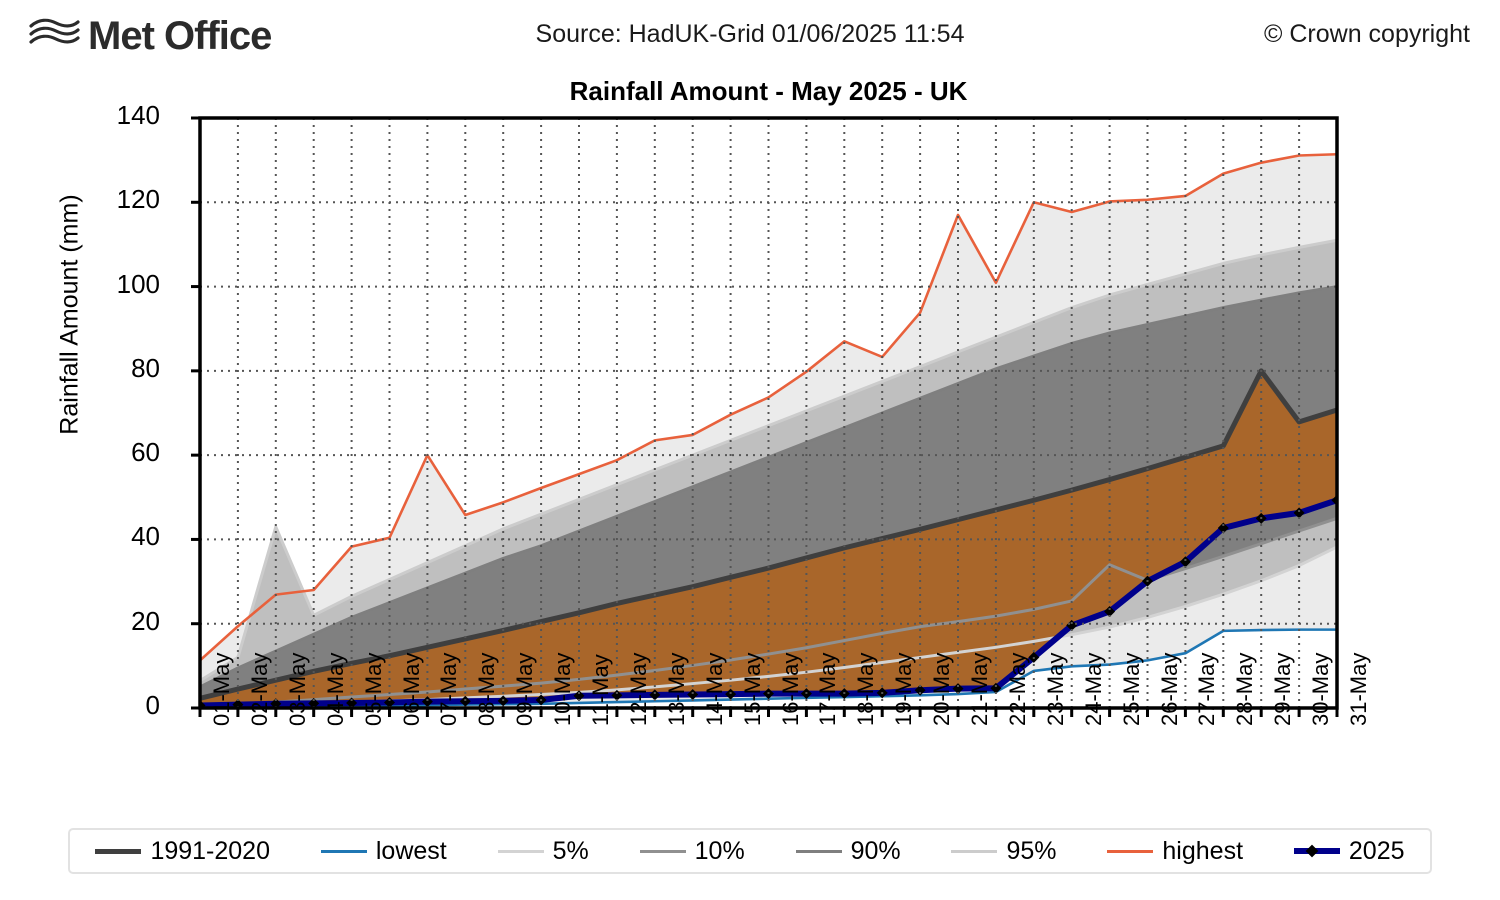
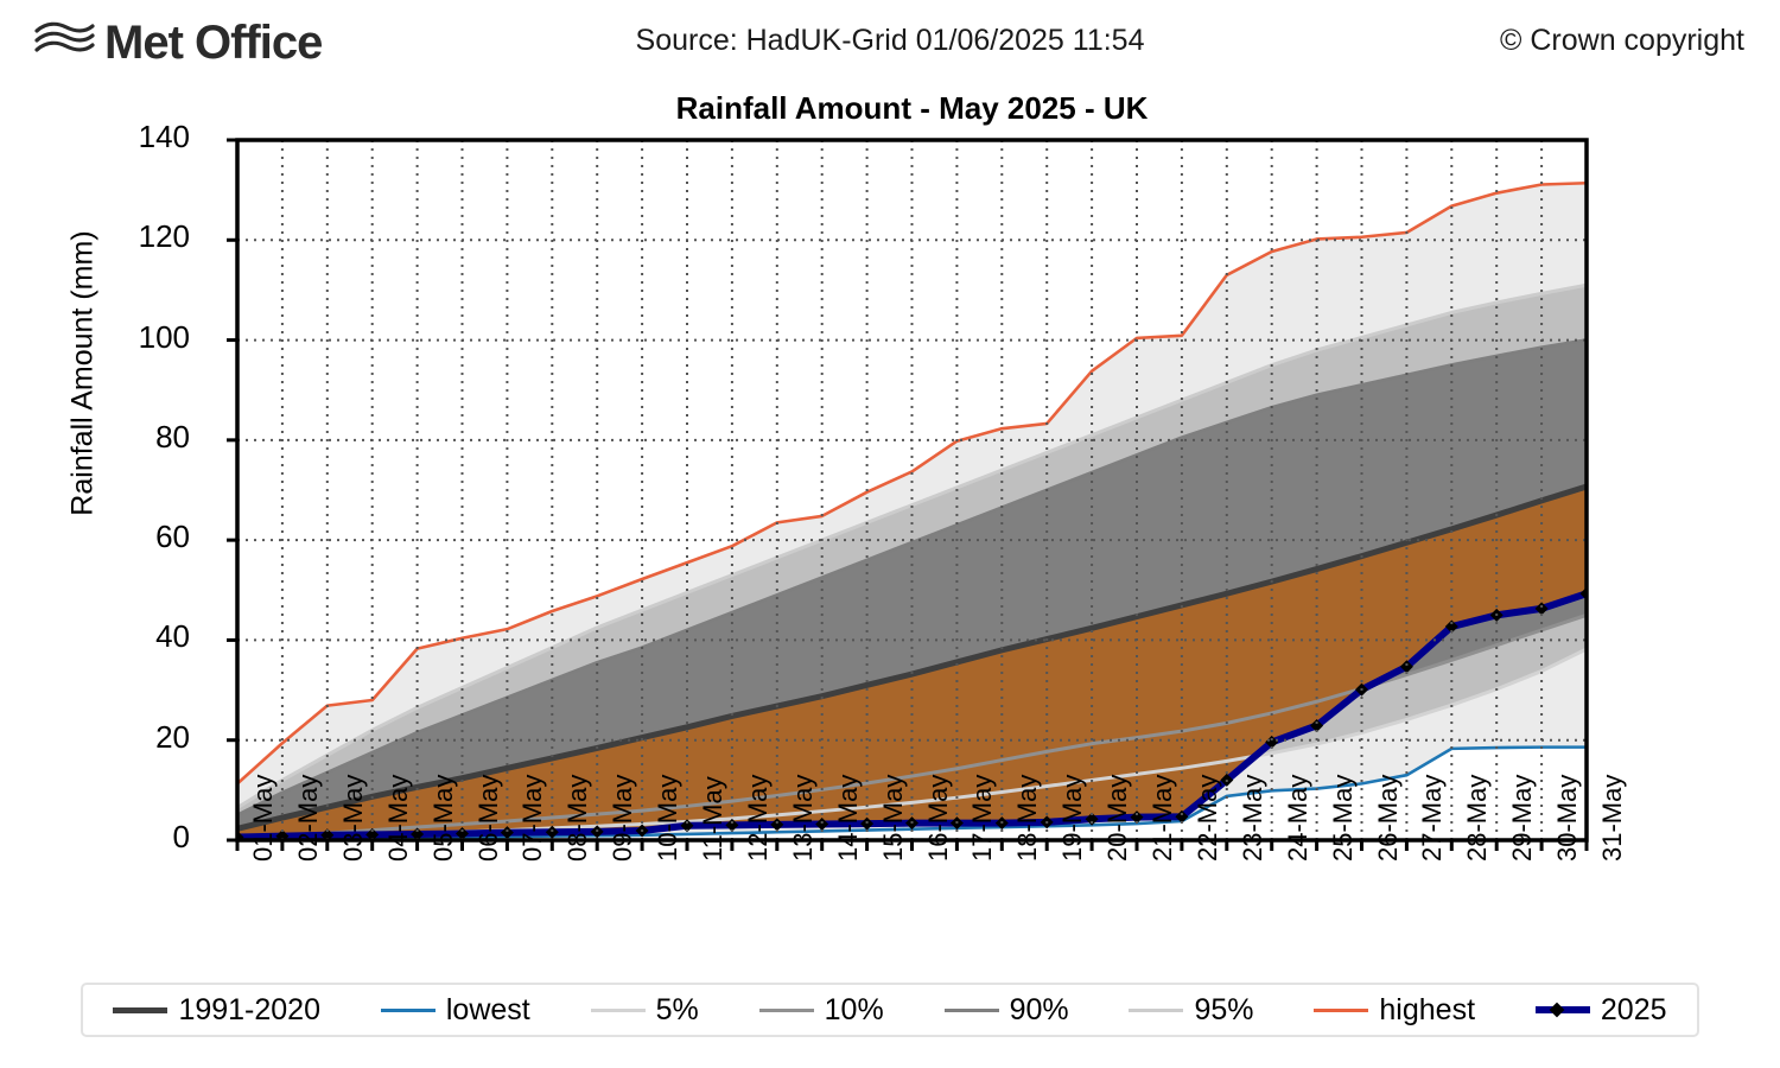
95%/03-May: 43 -> 17
highest/07-May: 60 -> 42
highest/18-May: 87 -> 82
highest/21-May: 117 -> 100
highest/23-May: 120 -> 113
10%/25-May: 34 -> 28
1991-2020/29-May: 80 -> 65
